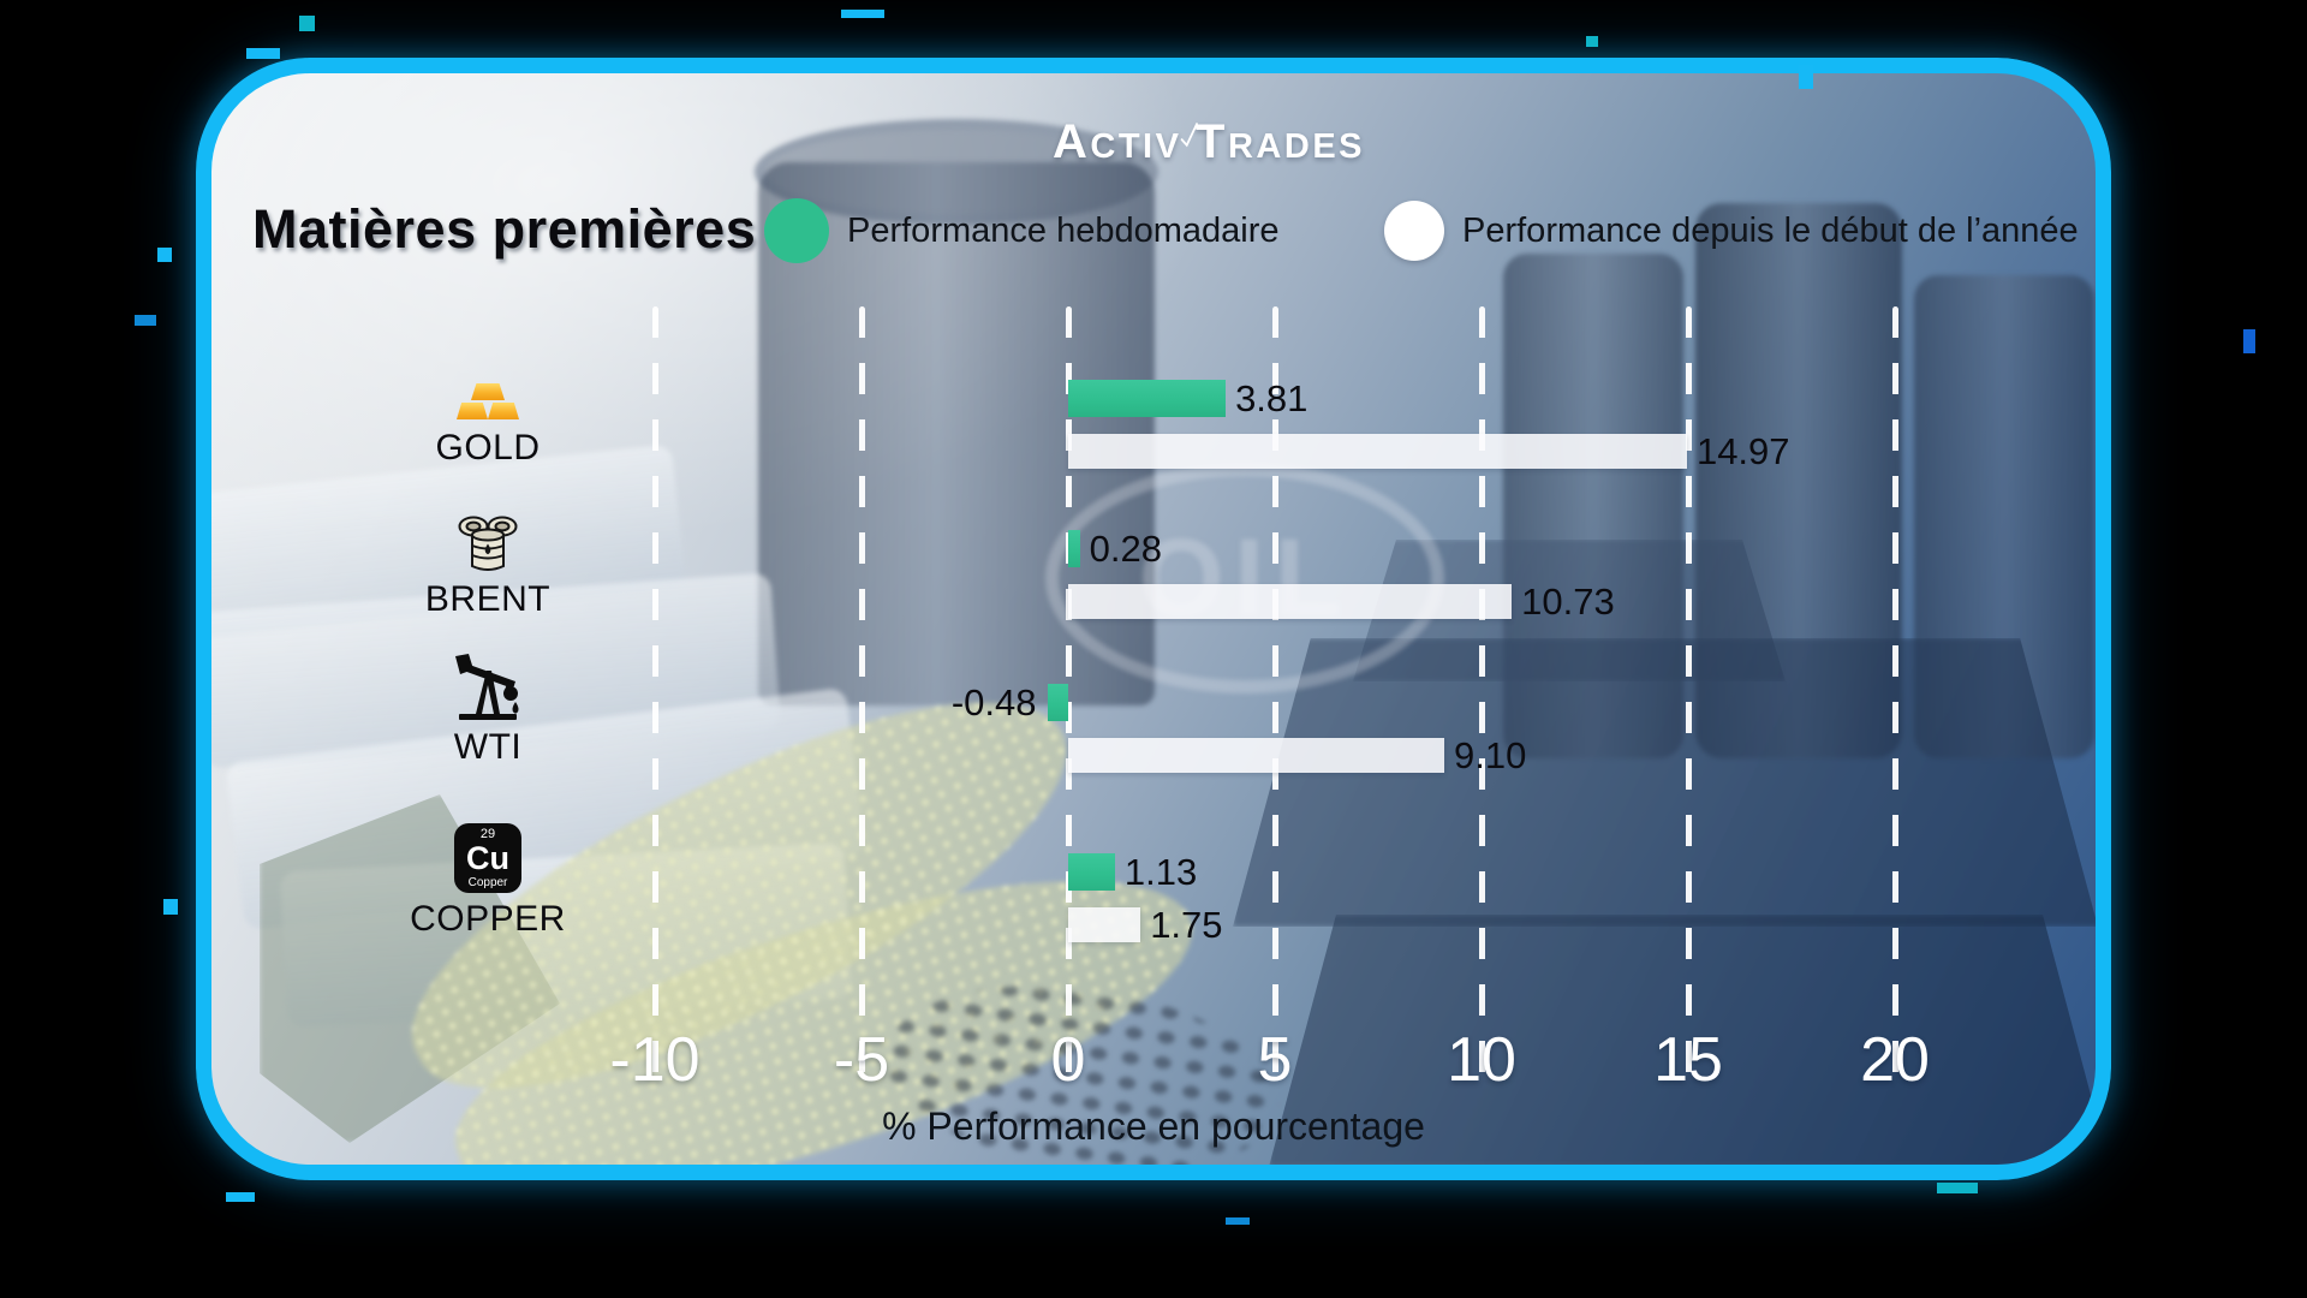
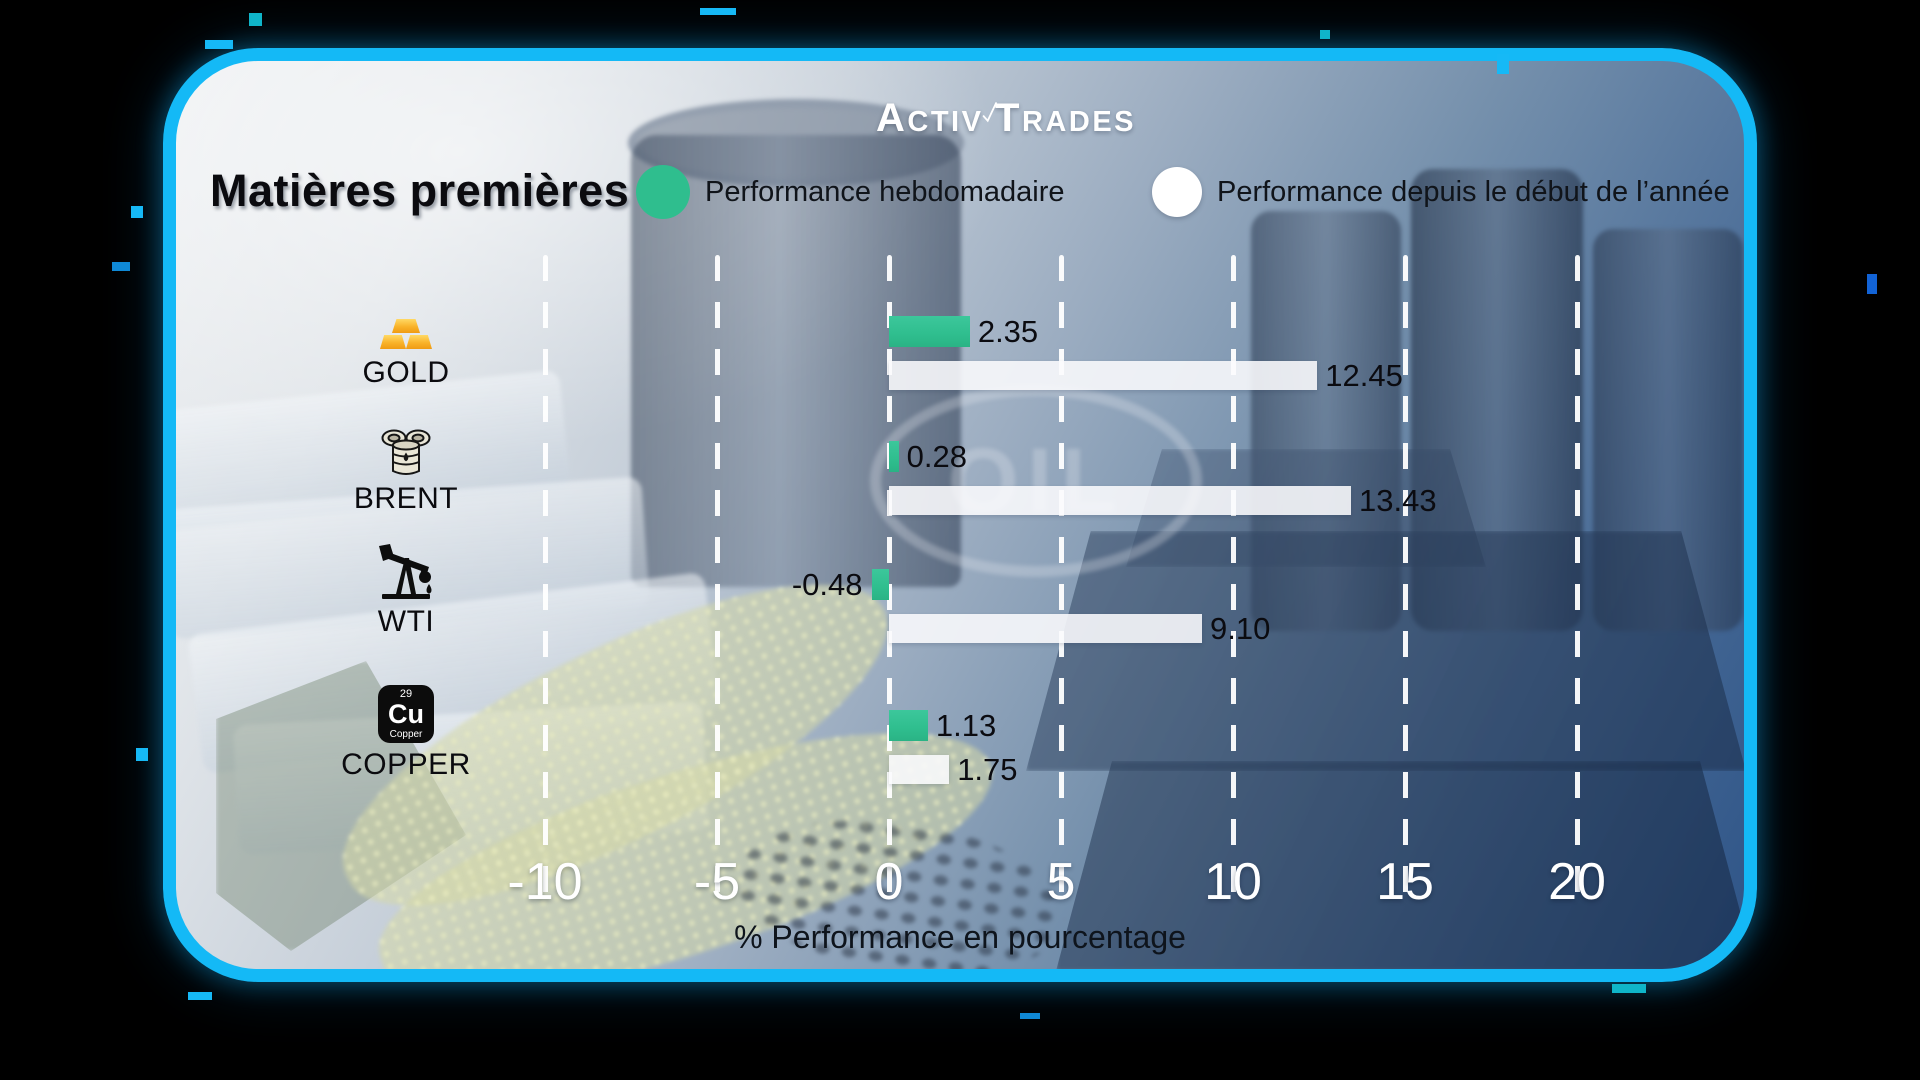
Performance hebdomadaire/GOLD: 3.81 -> 2.35
Performance depuis le début de l’année/GOLD: 14.97 -> 12.45
Performance depuis le début de l’année/BRENT: 10.73 -> 13.43
